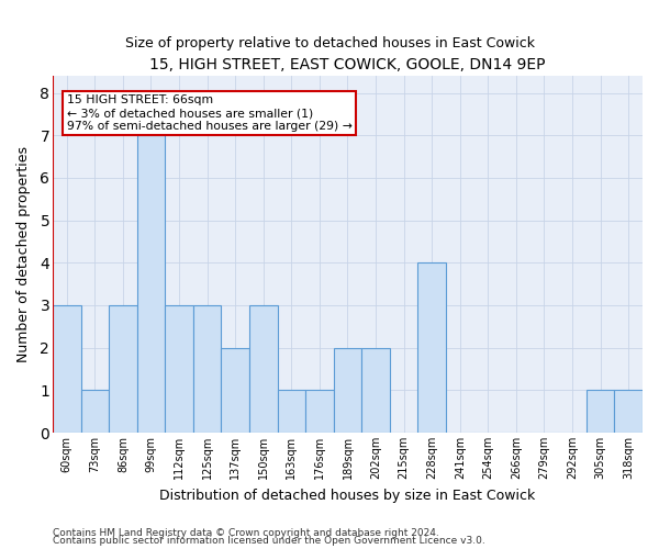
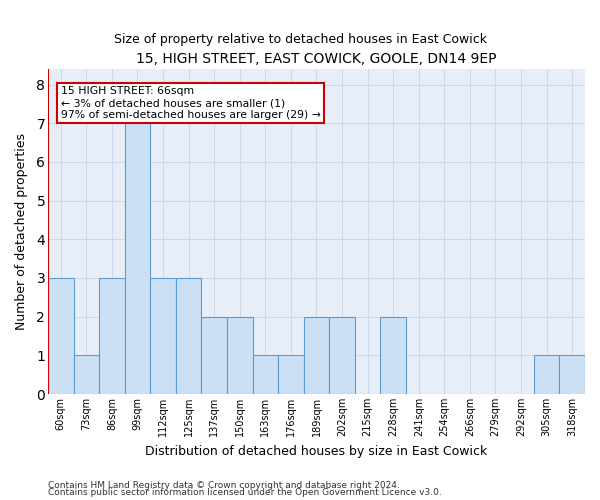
150sqm: 3 -> 2
228sqm: 4 -> 2
